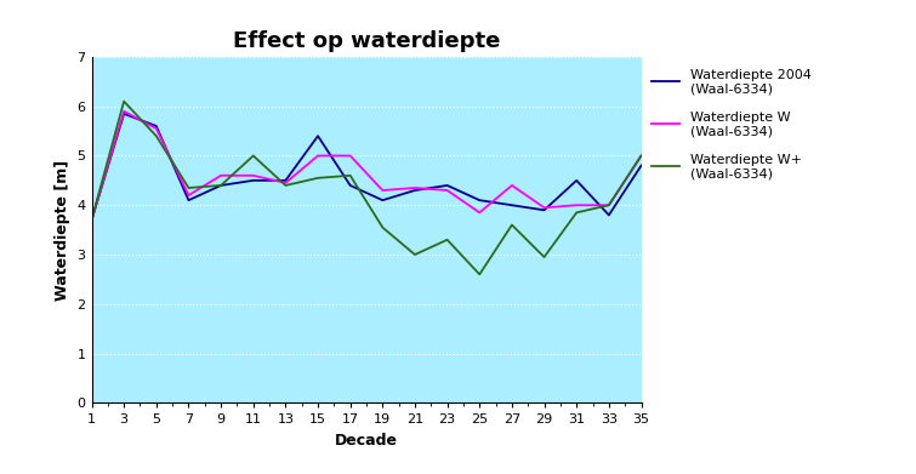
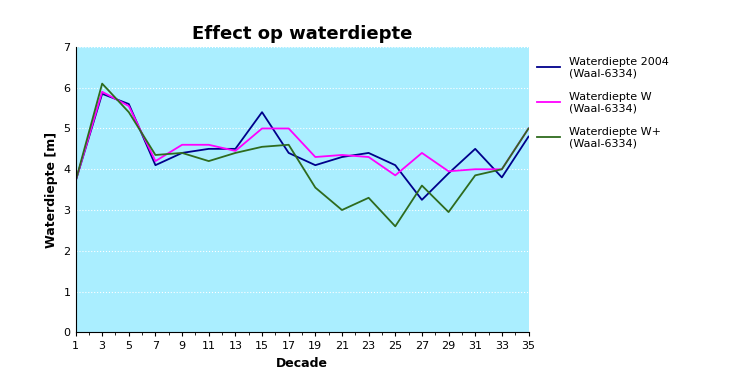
Waterdiepte W+ (Waal-6334)/11: 5.00 -> 4.20
Waterdiepte 2004 (Waal-6334)/27: 4.00 -> 3.25
